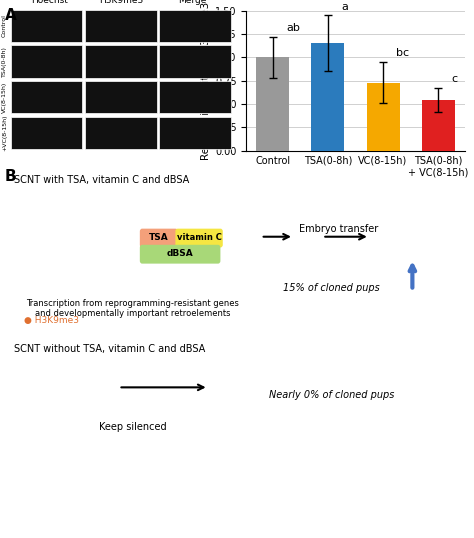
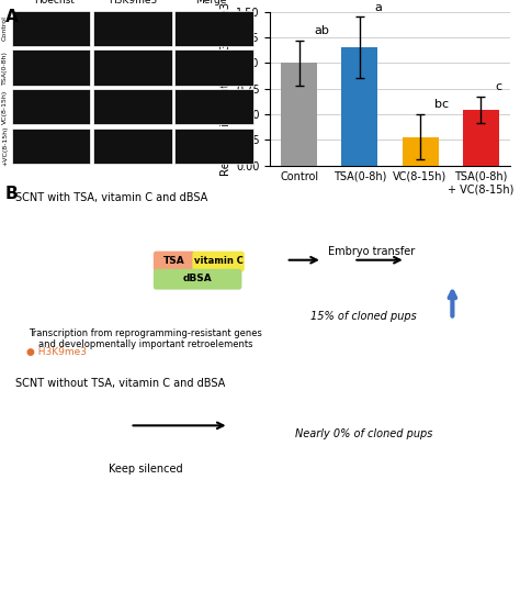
VC(8-15h): 0.73 -> 0.28
